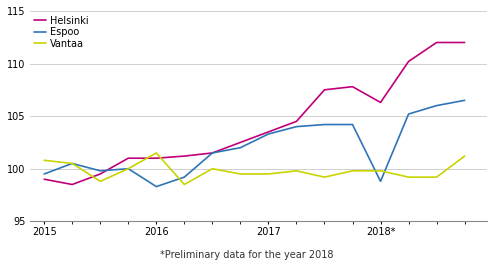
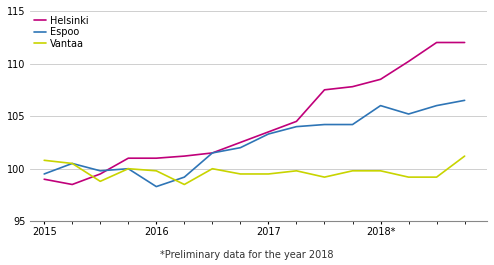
Vantaa/2016: 101.5 -> 99.8
Helsinki/2018*: 106.3 -> 108.5
Espoo/2018*: 98.8 -> 106.0
